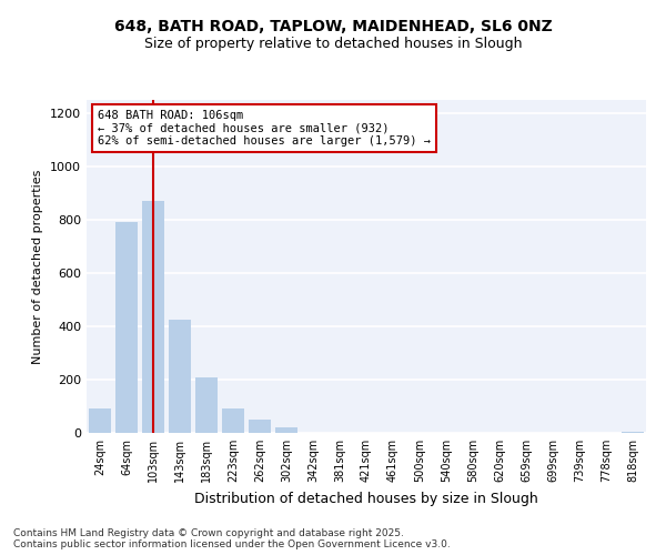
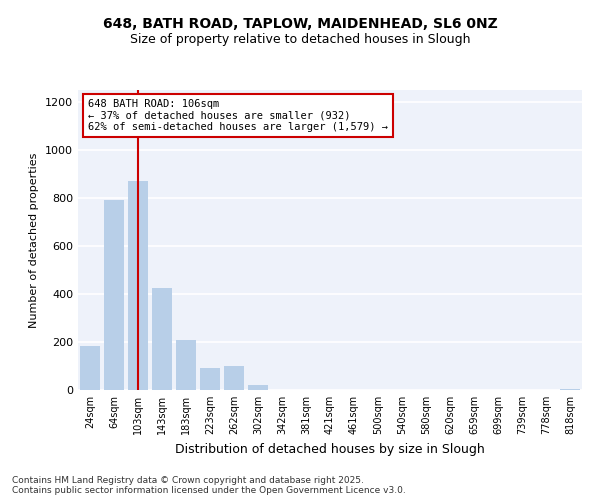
24sqm: 90 -> 185
262sqm: 50 -> 100
